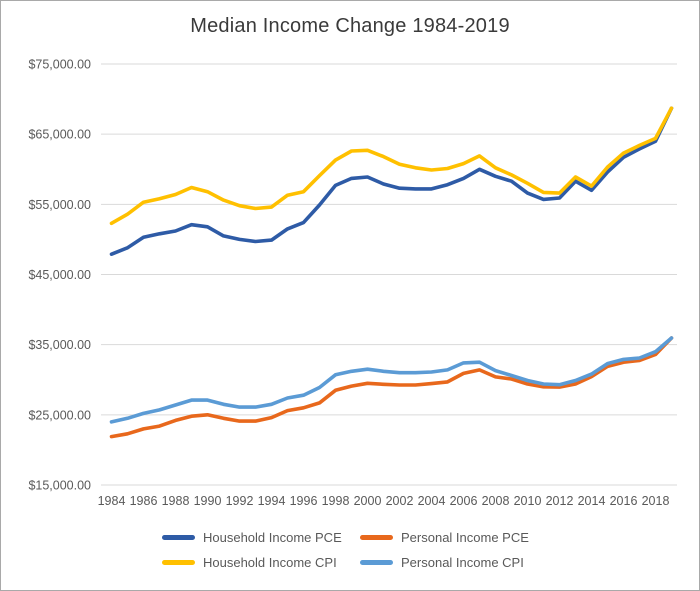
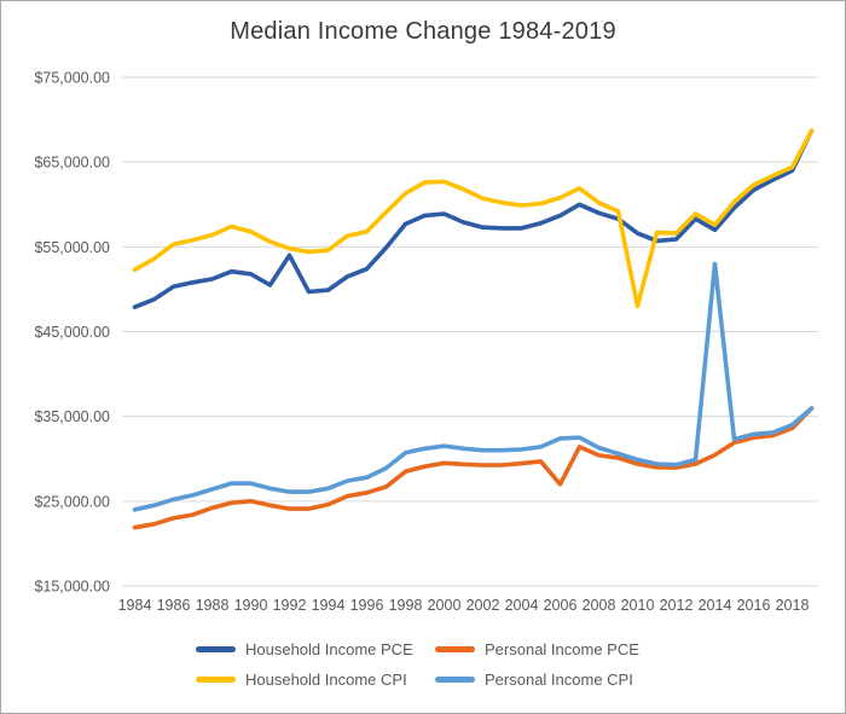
Household Income PCE/1992: $50000 -> $54000
Personal Income PCE/2006: $31000 -> $27000
Household Income CPI/2010: $58000 -> $48000
Personal Income CPI/2014: $31000 -> $53000
